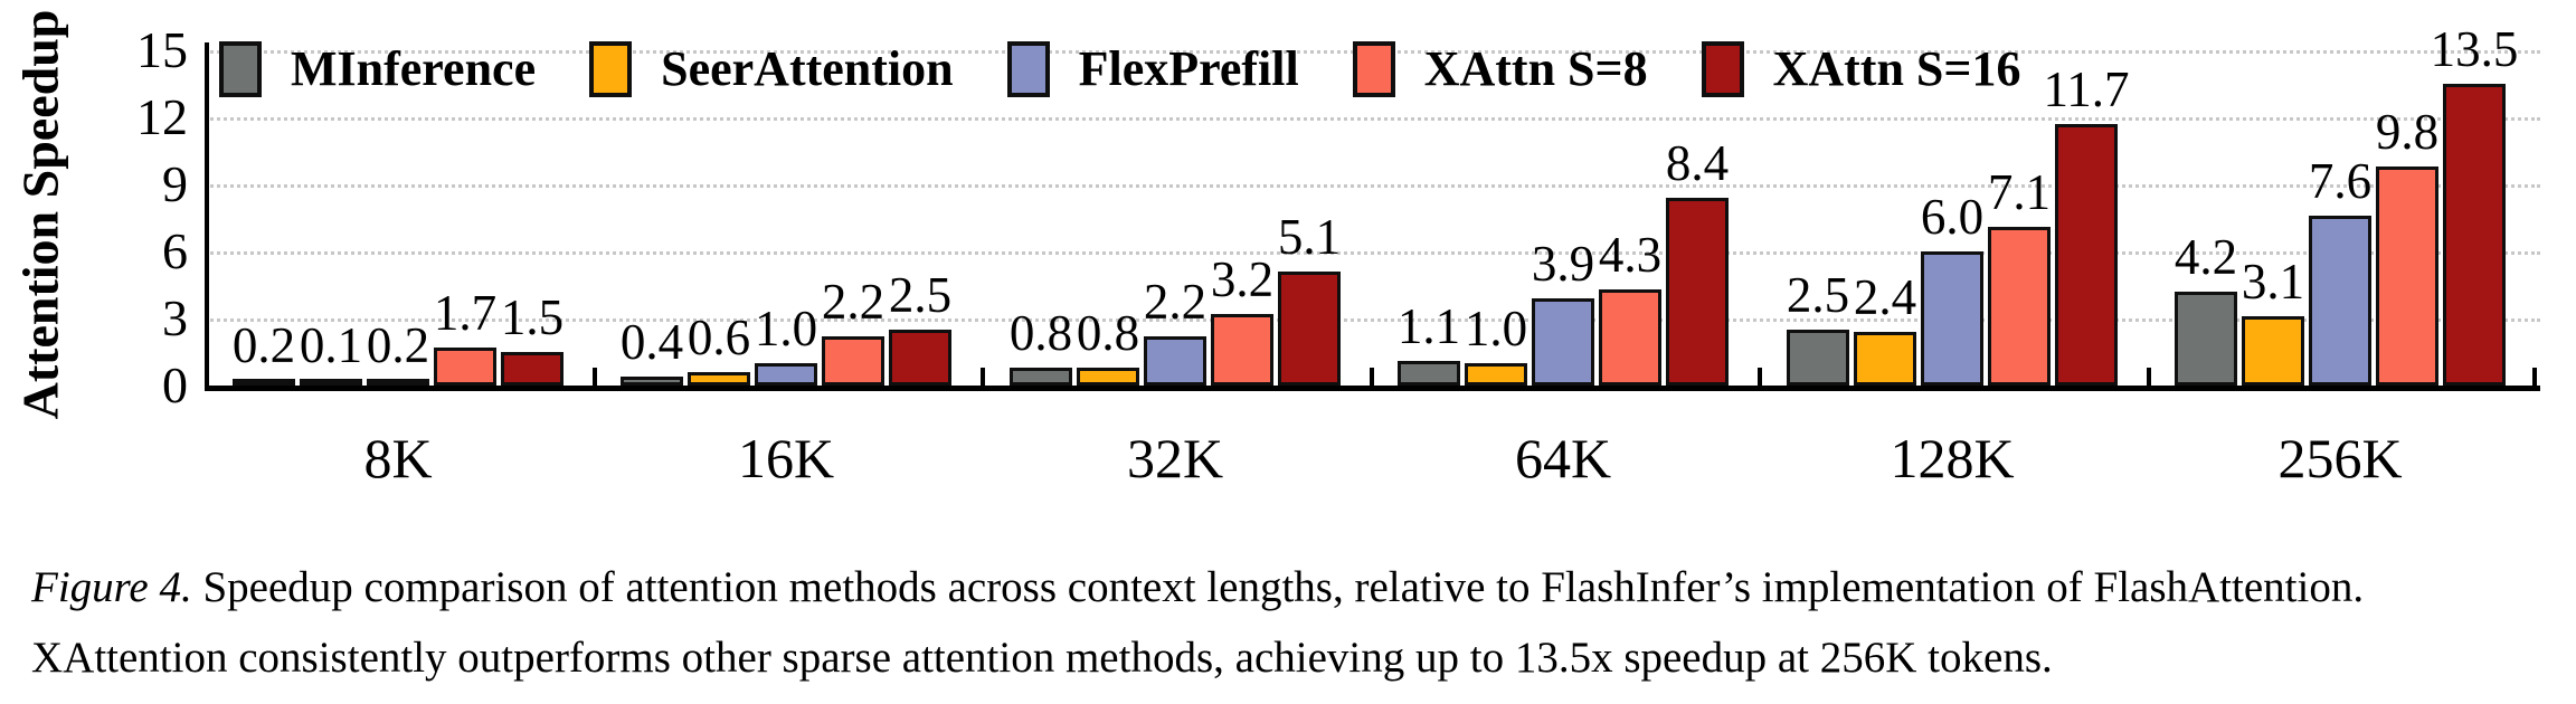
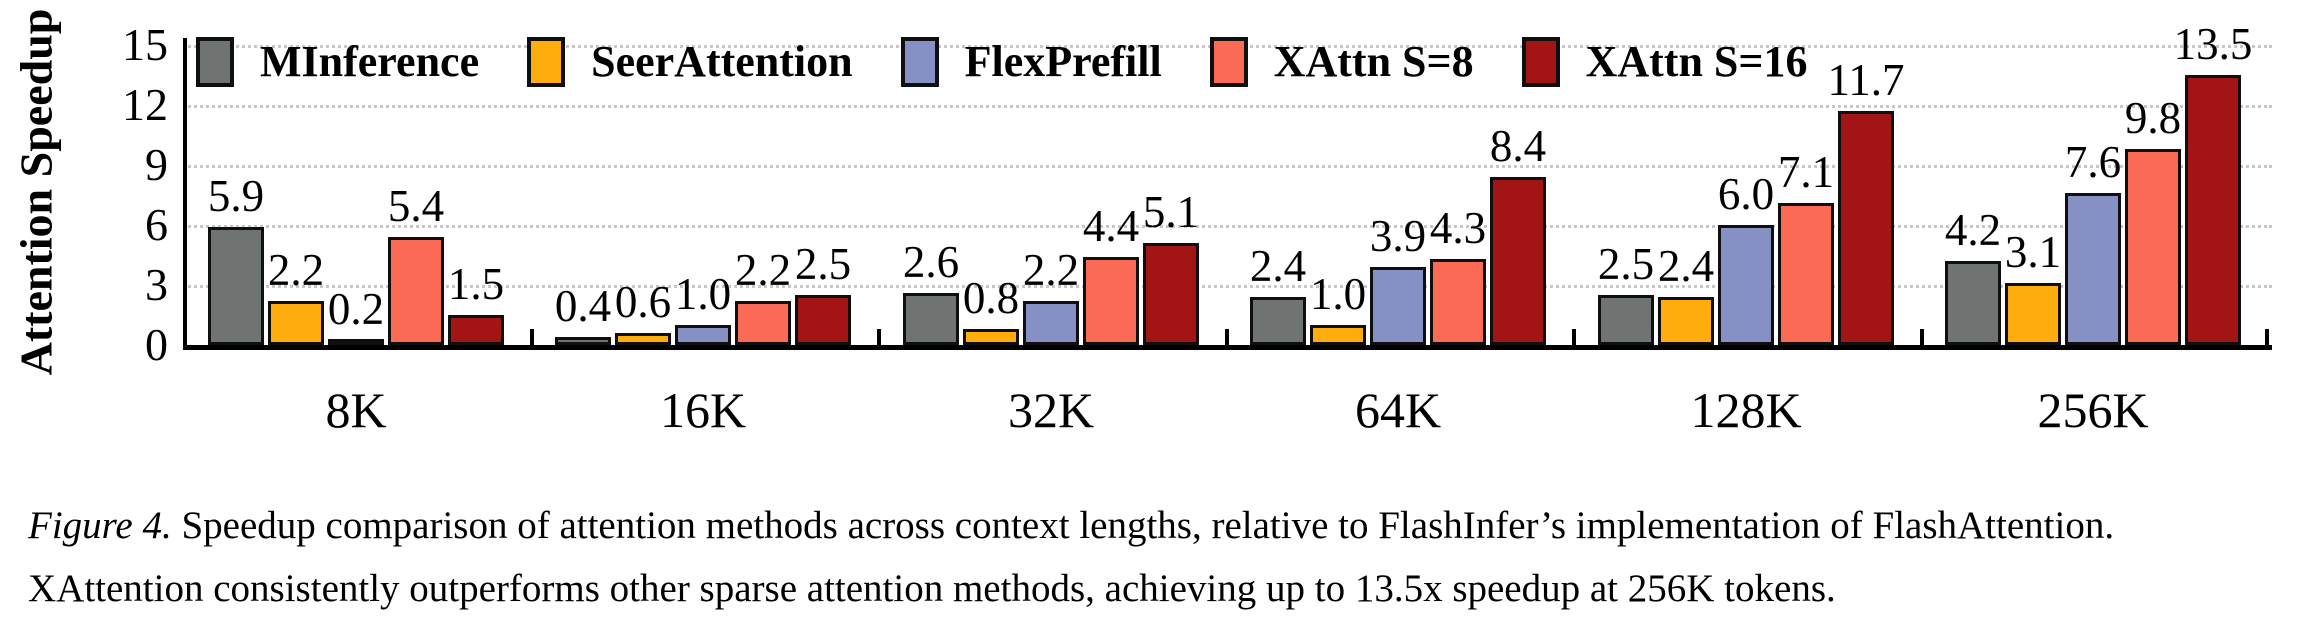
MInference/8K: 0.2 -> 5.9
SeerAttention/8K: 0.1 -> 2.2
XAttn S=8/8K: 1.7 -> 5.4
MInference/32K: 0.8 -> 2.6
XAttn S=8/32K: 3.2 -> 4.4
MInference/64K: 1.1 -> 2.4
